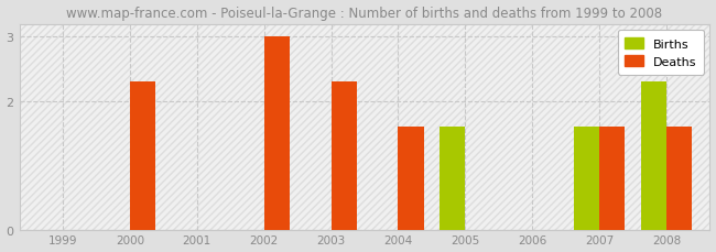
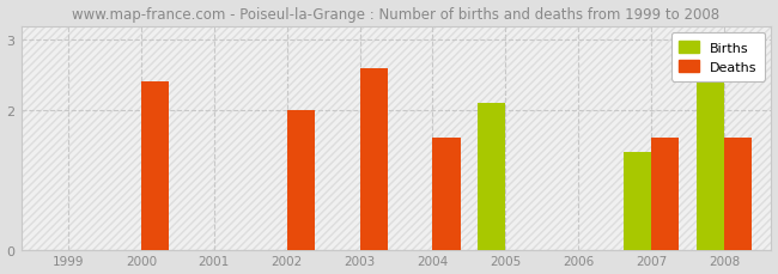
Deaths/2000: 2.3 -> 2.4
Deaths/2002: 3.0 -> 2.0
Deaths/2003: 2.3 -> 2.6
Births/2005: 1.6 -> 2.1
Births/2007: 1.6 -> 1.4
Births/2008: 2.3 -> 2.4
